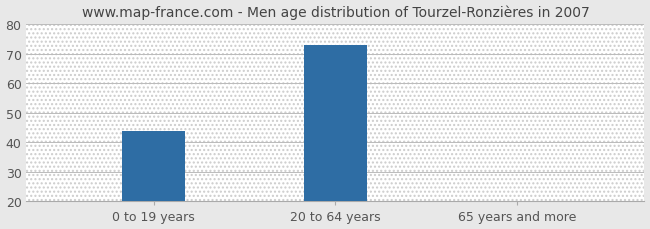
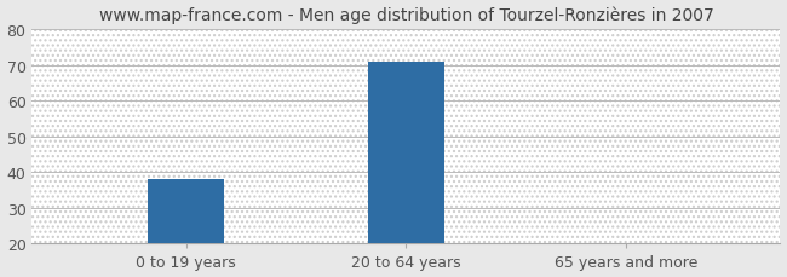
0 to 19 years: 44 -> 38
20 to 64 years: 73 -> 71
